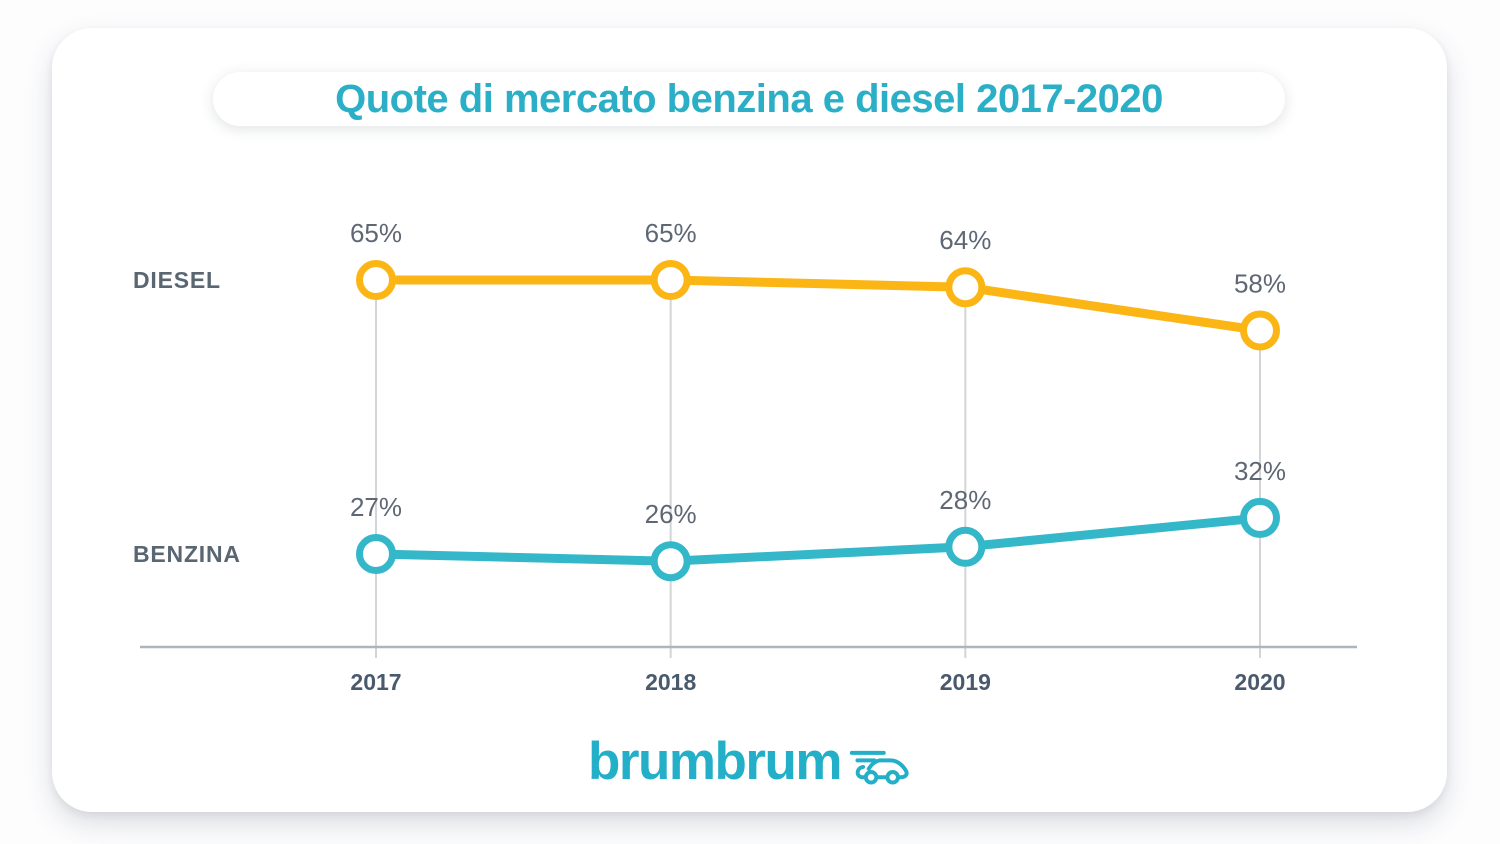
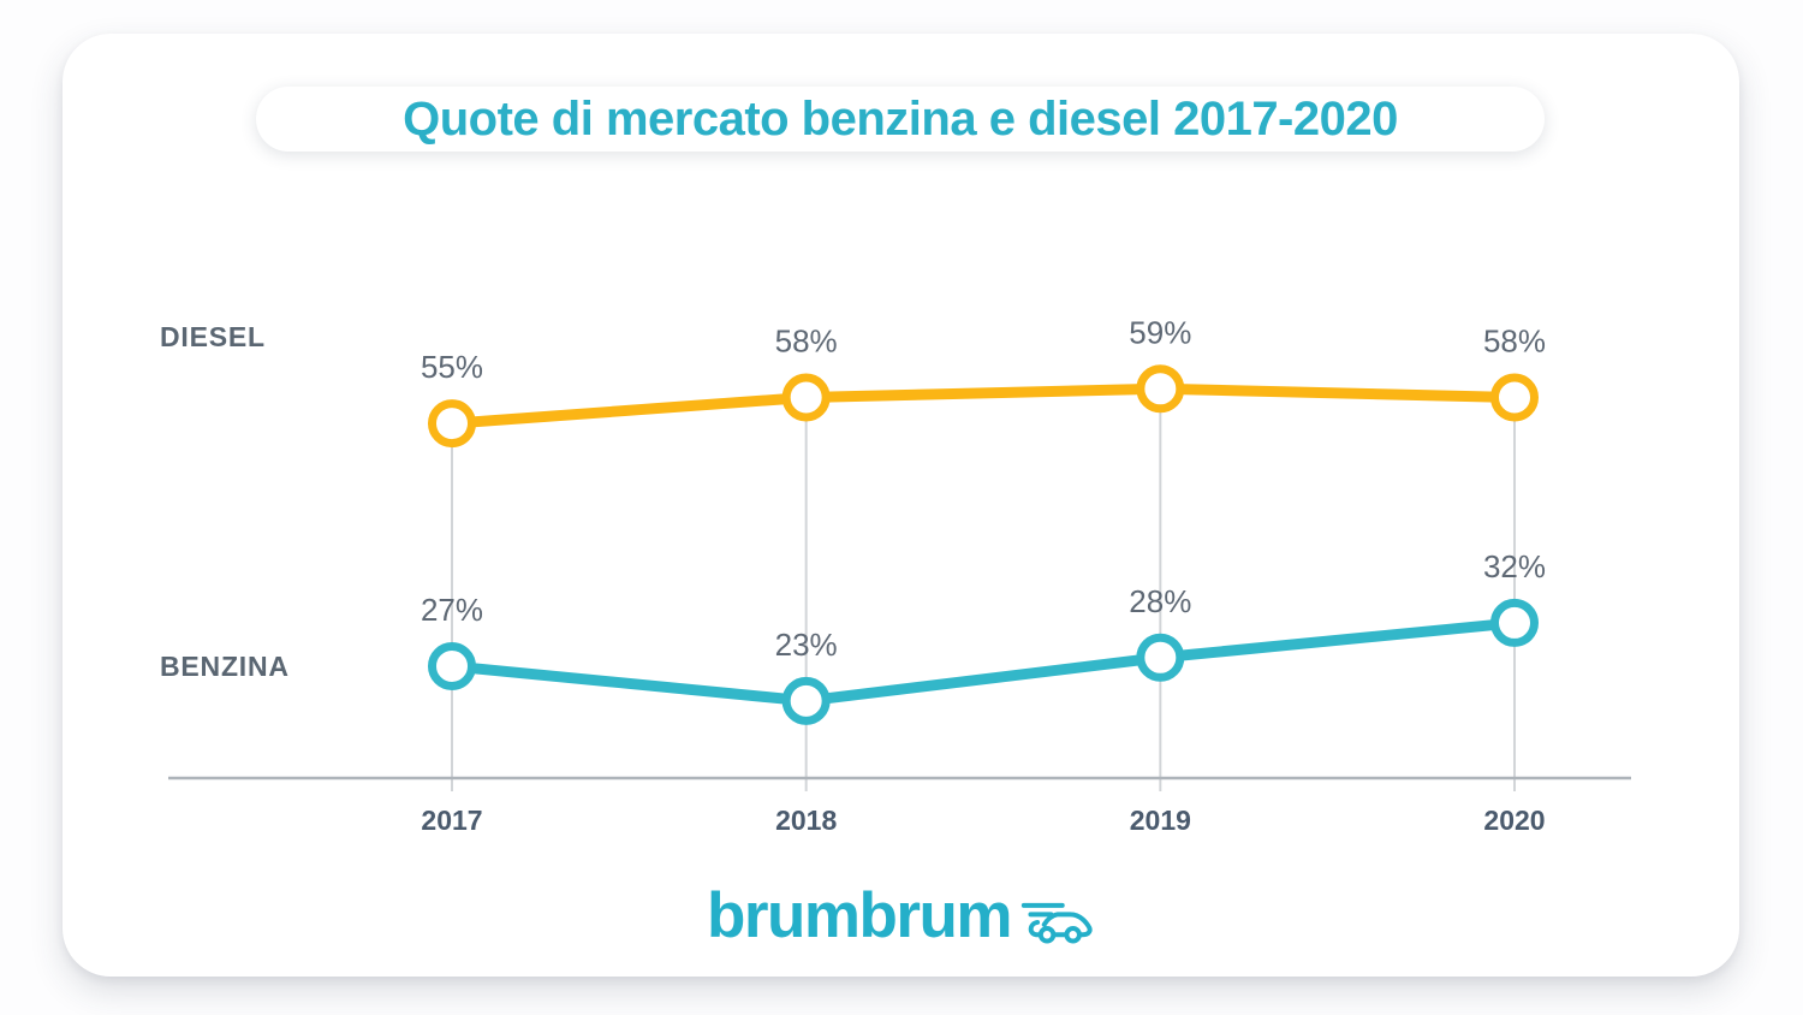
DIESEL/2017: 65% -> 55%
DIESEL/2018: 65% -> 58%
BENZINA/2018: 26% -> 23%
DIESEL/2019: 64% -> 59%
